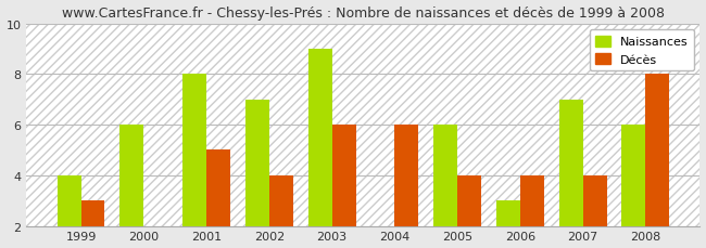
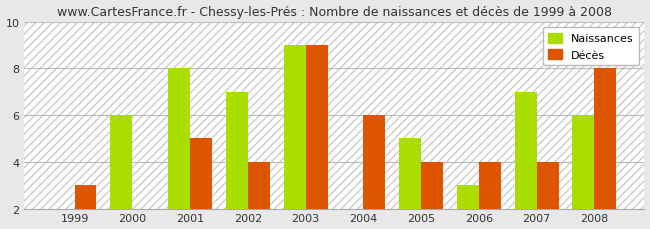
Naissances/1999: 4 -> 2
Décès/2003: 6 -> 9
Naissances/2005: 6 -> 5
